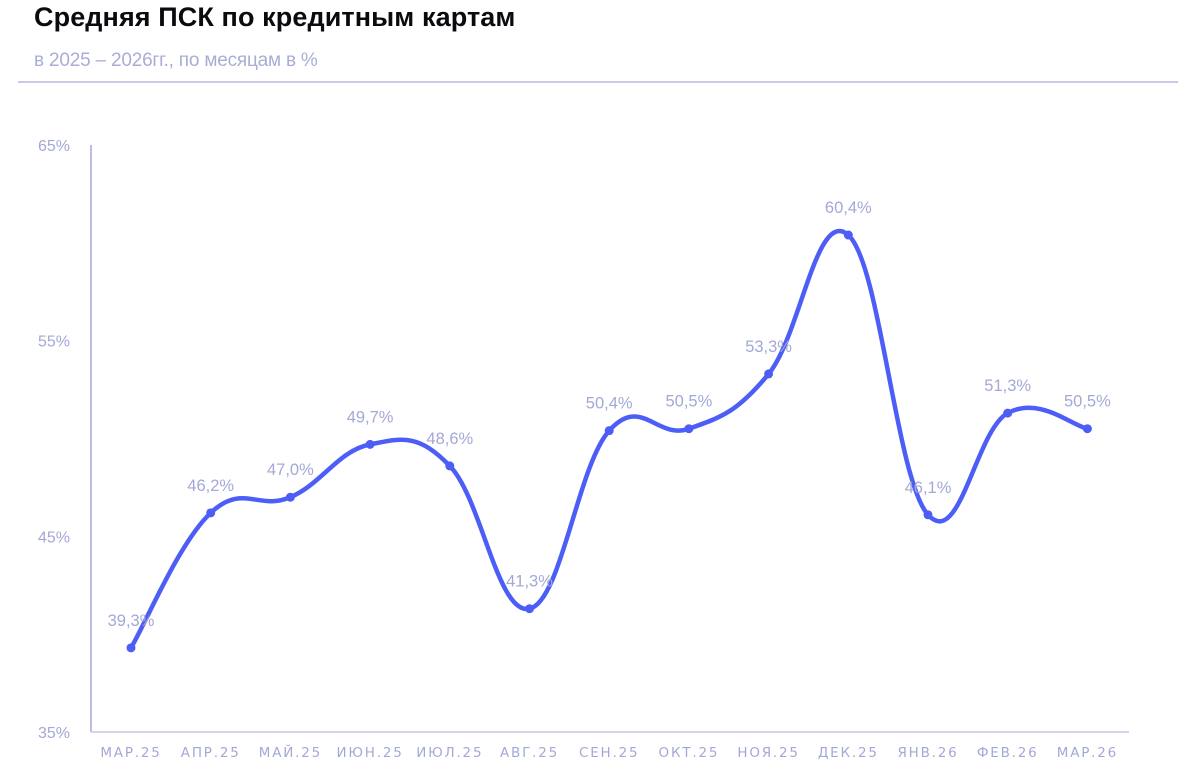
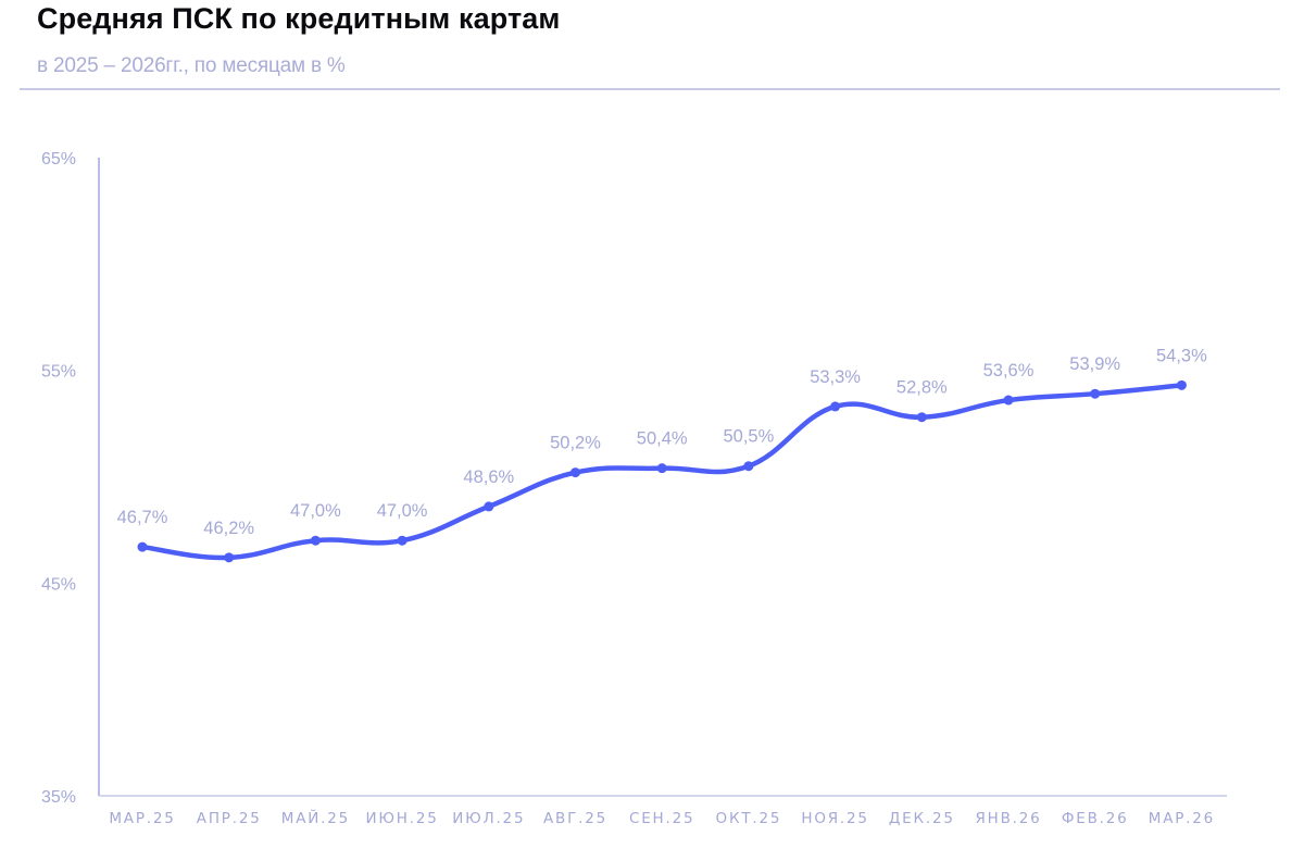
МАР.25: 39,3% -> 46,7%
ИЮН.25: 49,7% -> 47,0%
АВГ.25: 41,3% -> 50,2%
ДЕК.25: 60,4% -> 52,8%
ЯНВ.26: 46,1% -> 53,6%
ФЕВ.26: 51,3% -> 53,9%
МАР.26: 50,5% -> 54,3%
